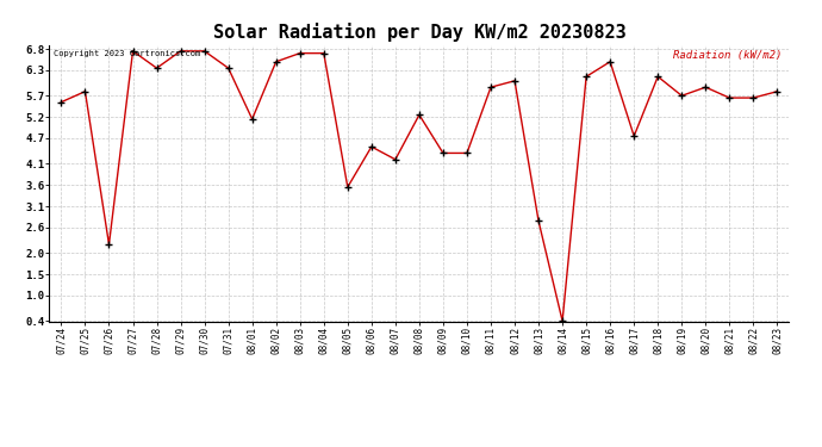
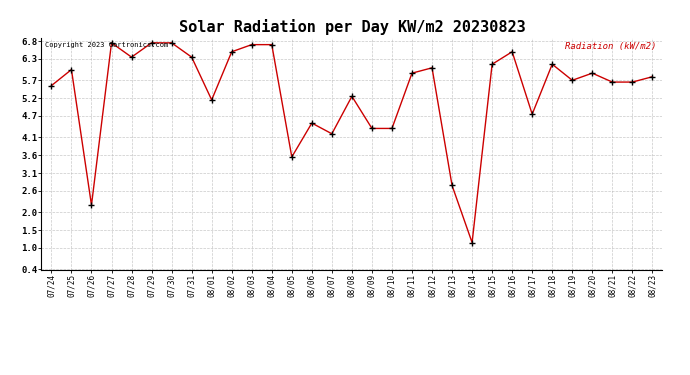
07/25: 5.80 -> 6.00
08/14: 0.40 -> 1.15
